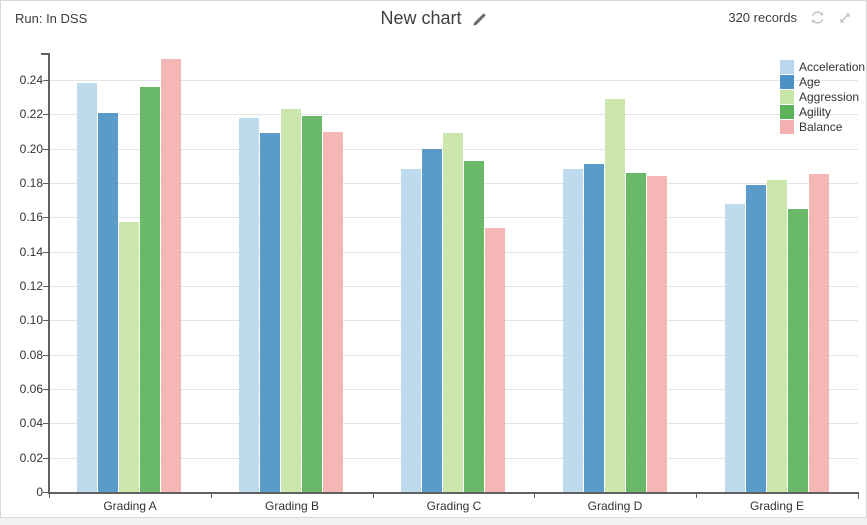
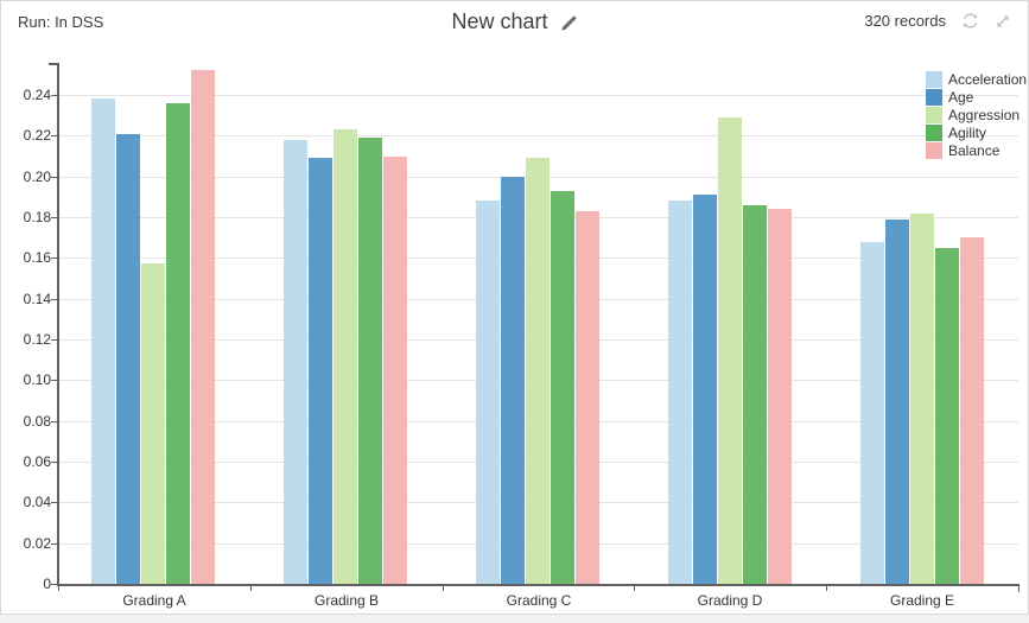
Balance/Grading C: 0.154 -> 0.183
Balance/Grading E: 0.185 -> 0.170
